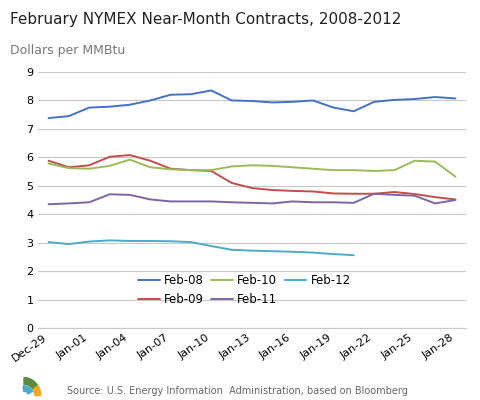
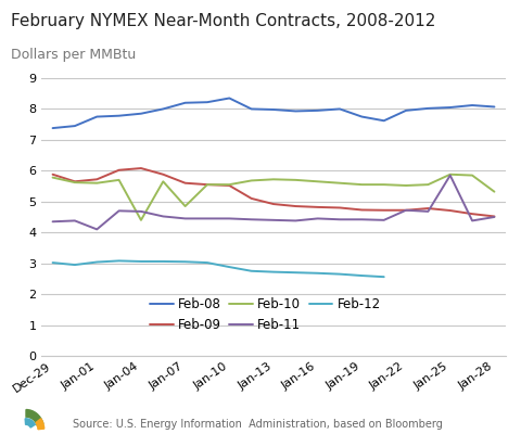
Feb-11/Jan-01: 4.42 -> 4.10
Feb-10/Jan-04: 5.92 -> 4.40
Feb-10/Jan-07: 5.58 -> 4.85
Feb-11/Jan-25: 4.65 -> 5.85
